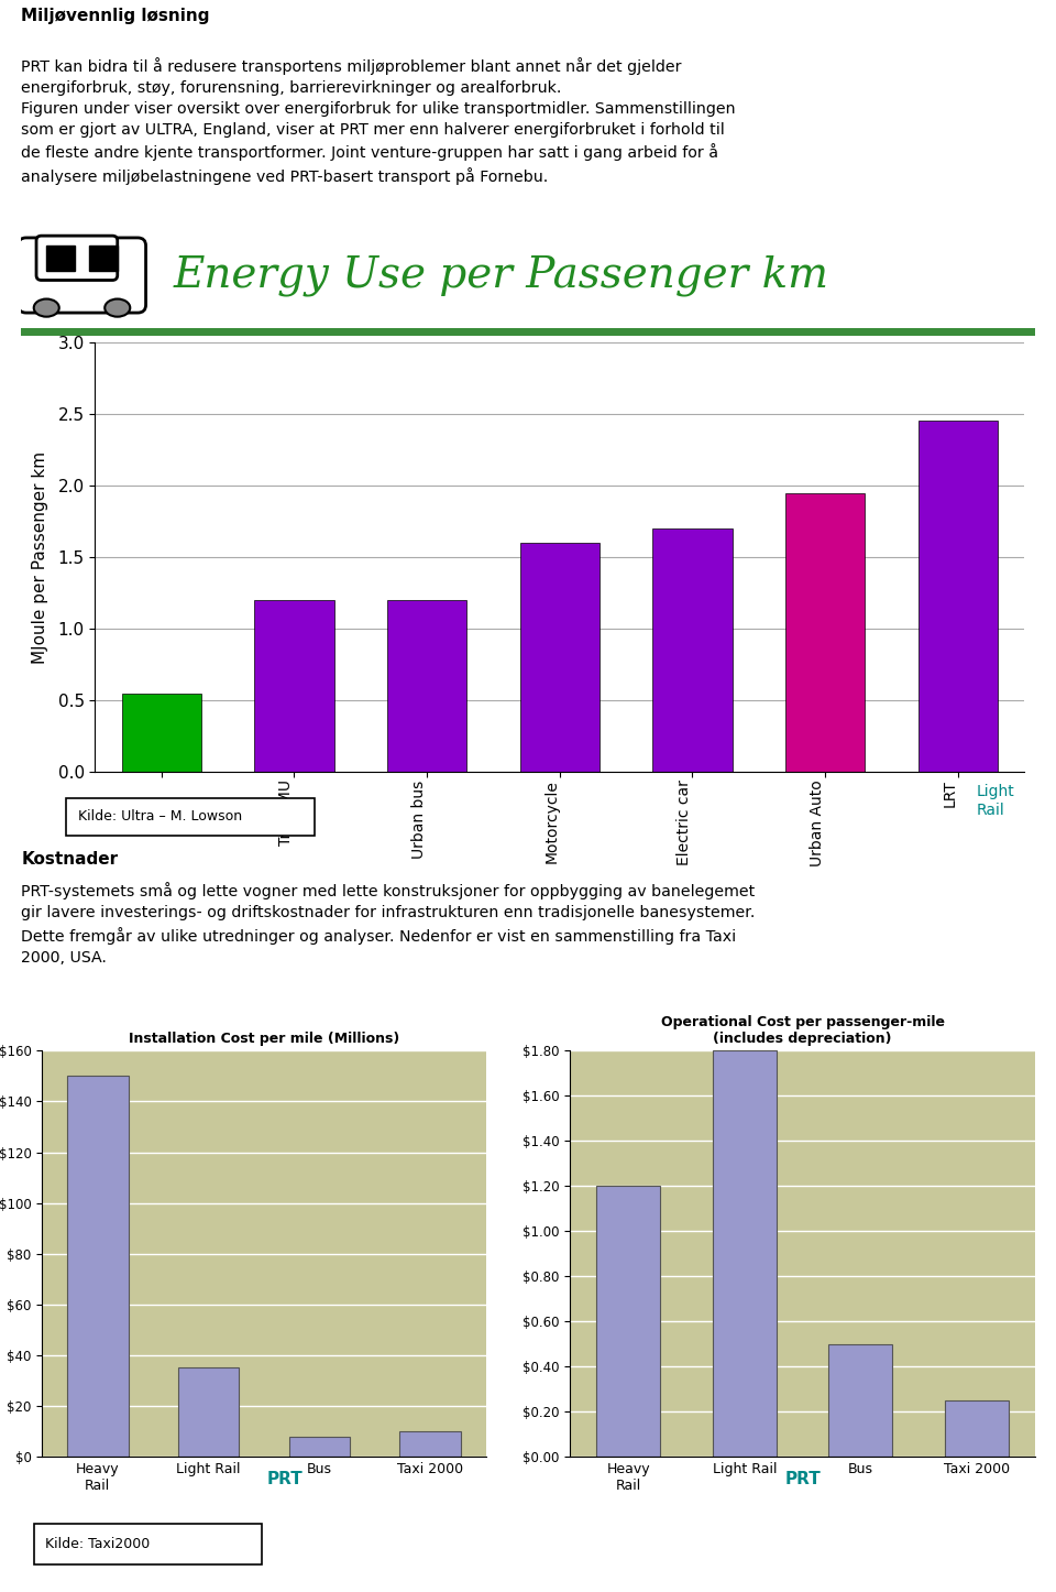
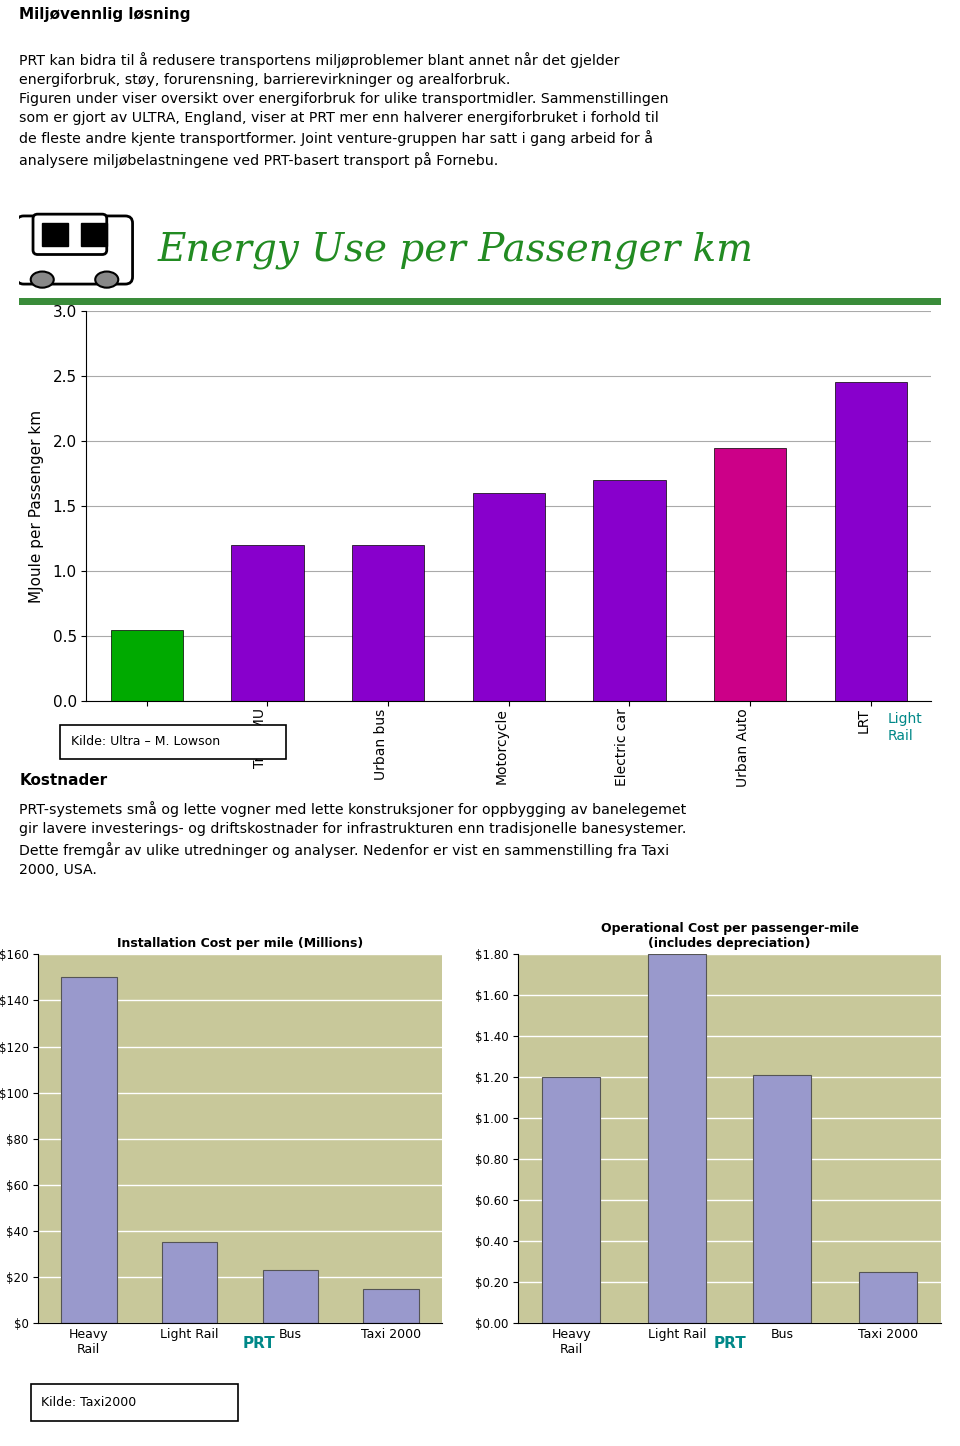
Installation Cost per mile (Millions)/Bus: $8 -> $23
Installation Cost per mile (Millions)/Taxi 2000: $10 -> $15
Operational Cost per passenger-mile (includes depreciation)/Bus: $0.50 -> $1.21
